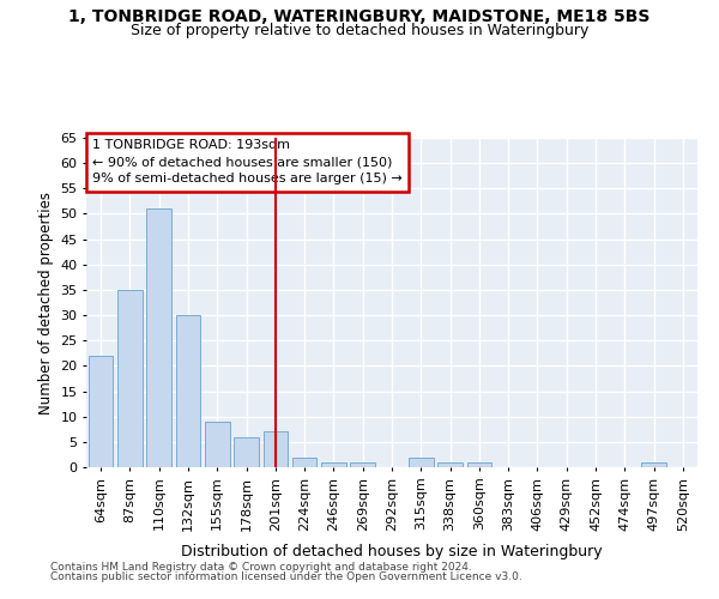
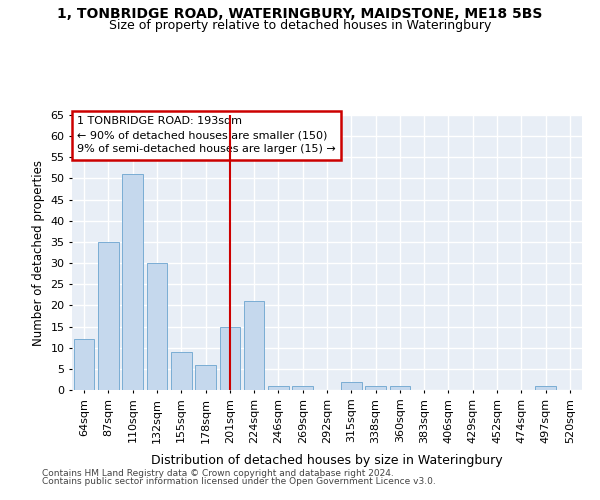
64sqm: 22 -> 12
201sqm: 7 -> 15
224sqm: 2 -> 21
